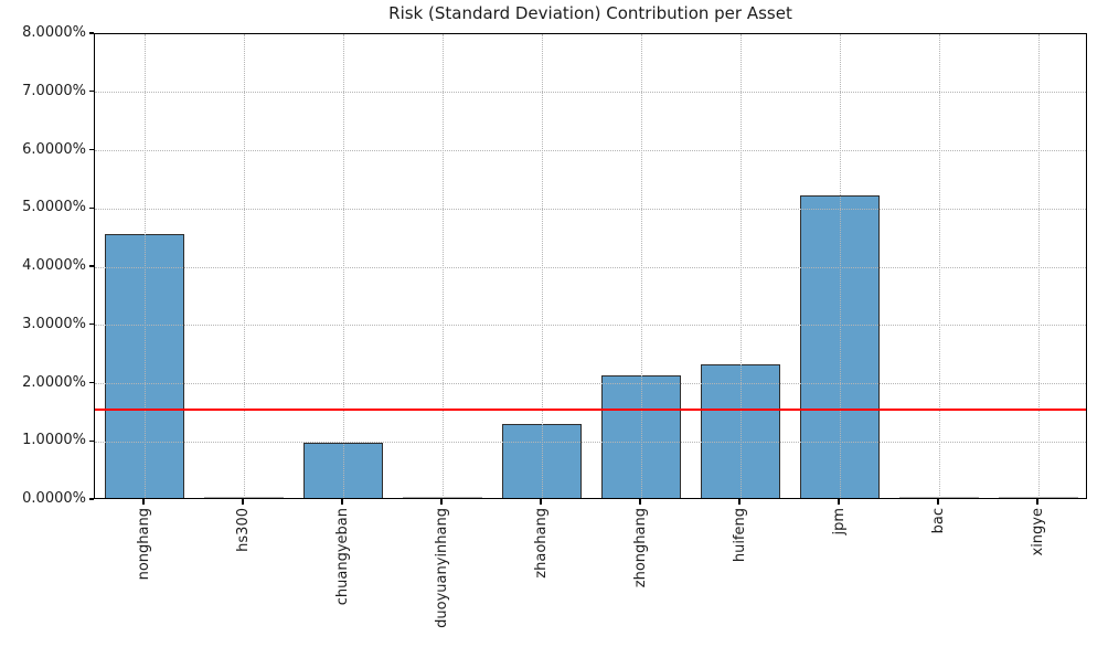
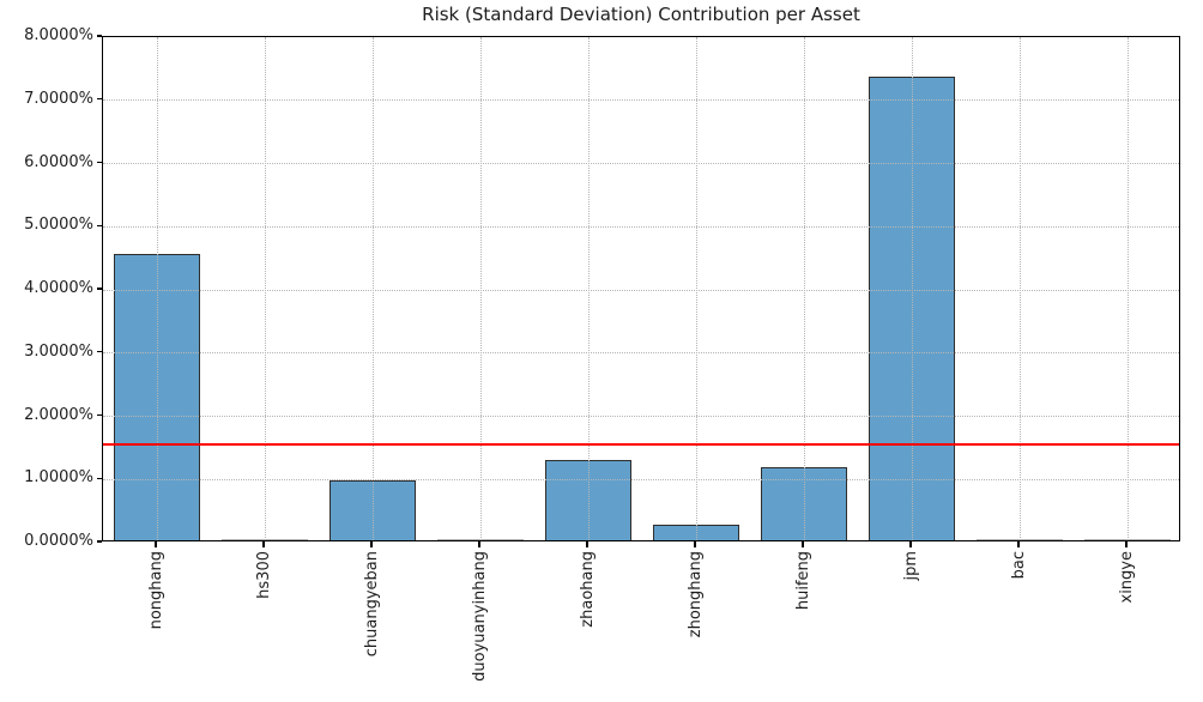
zhonghang: 2.1% -> 0.2%
huifeng: 2.3% -> 1.2%
jpm: 5.2% -> 7.3%
